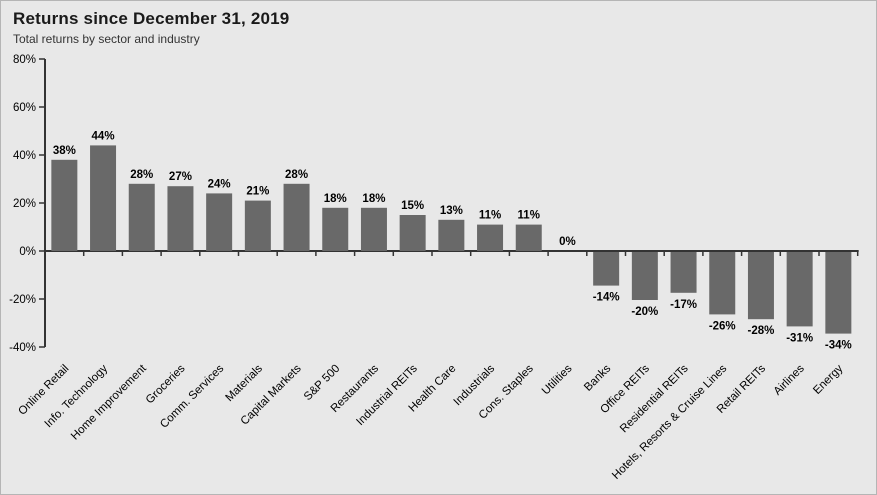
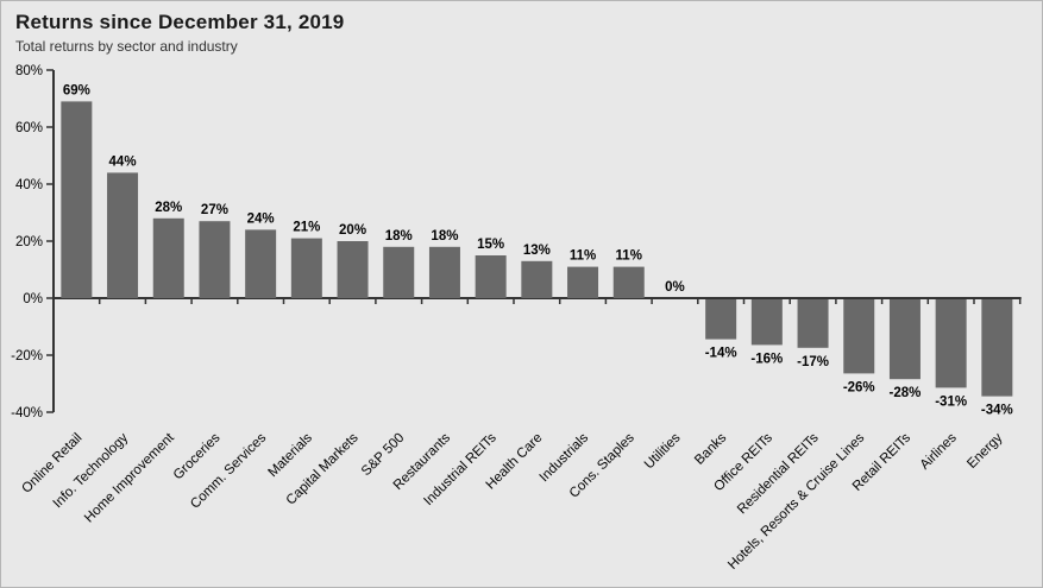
Online Retail: 38% -> 69%
Capital Markets: 28% -> 20%
Office REITs: -20% -> -16%
